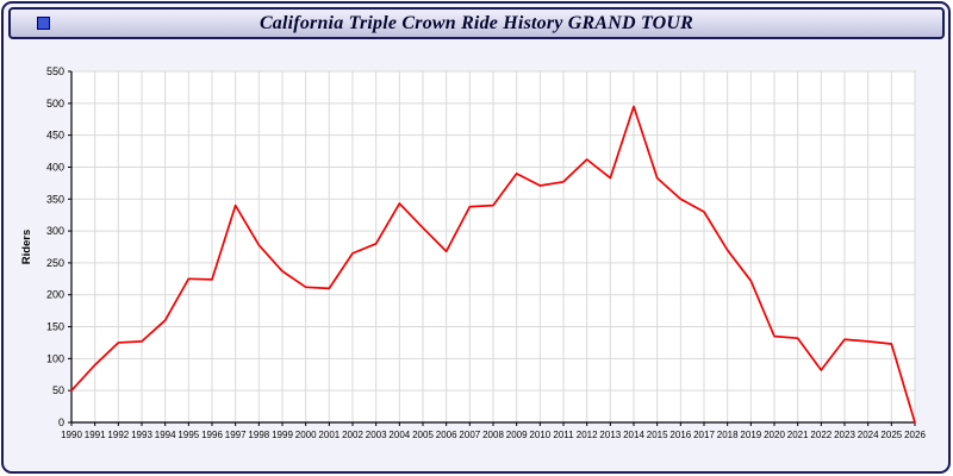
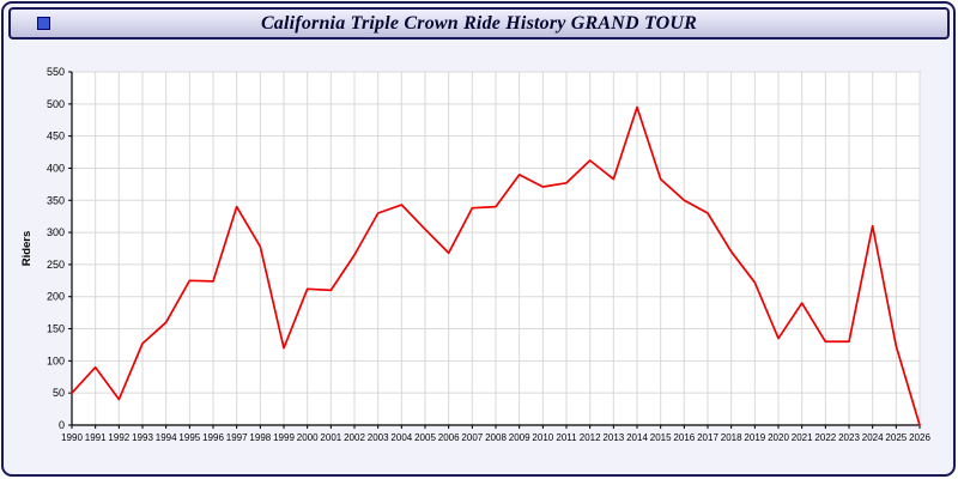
1992: 120 -> 40
1999: 240 -> 120
2003: 280 -> 330
2021: 130 -> 190
2022: 80 -> 130
2024: 130 -> 310
